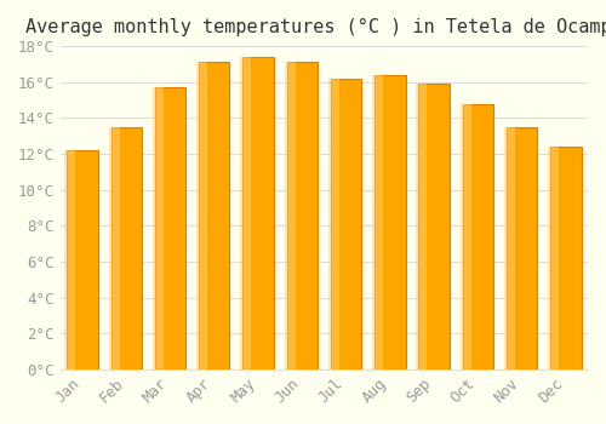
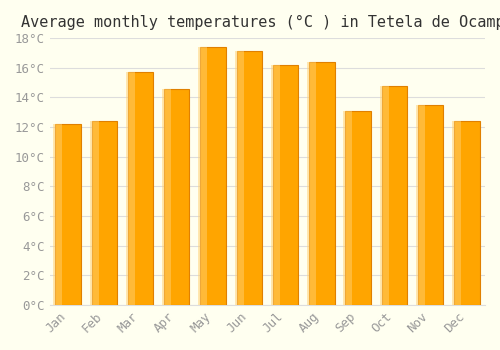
Feb: 13.5°C -> 12.4°C
Apr: 17.1°C -> 14.6°C
Sep: 15.9°C -> 13.1°C
